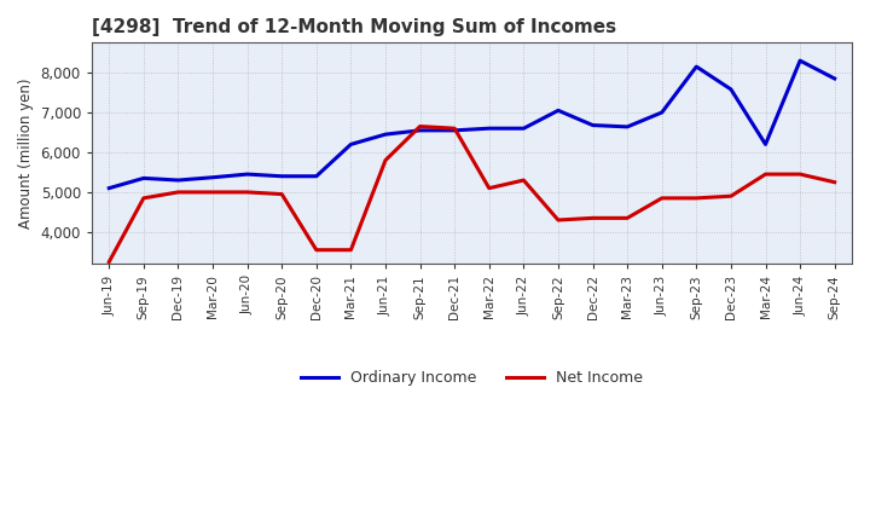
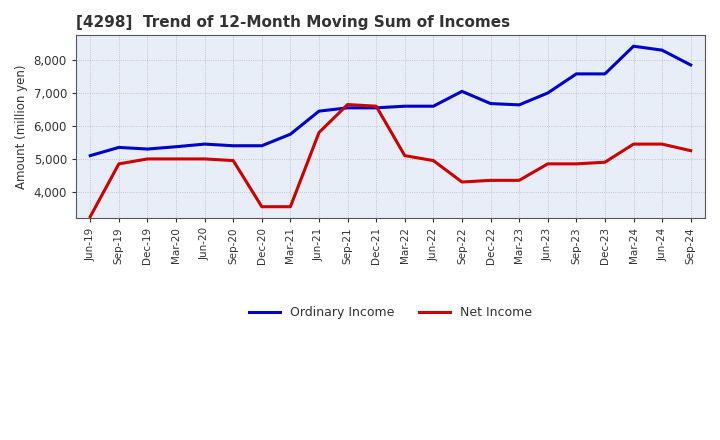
Ordinary Income/Mar-21: 6,200 -> 5,750
Net Income/Jun-22: 5,300 -> 4,950
Ordinary Income/Sep-23: 8,150 -> 7,580
Ordinary Income/Mar-24: 6,200 -> 8,420
